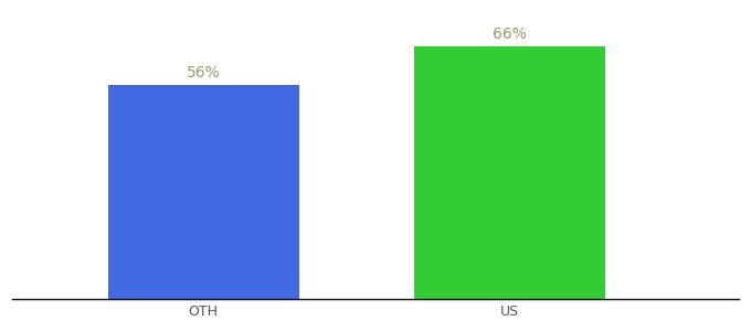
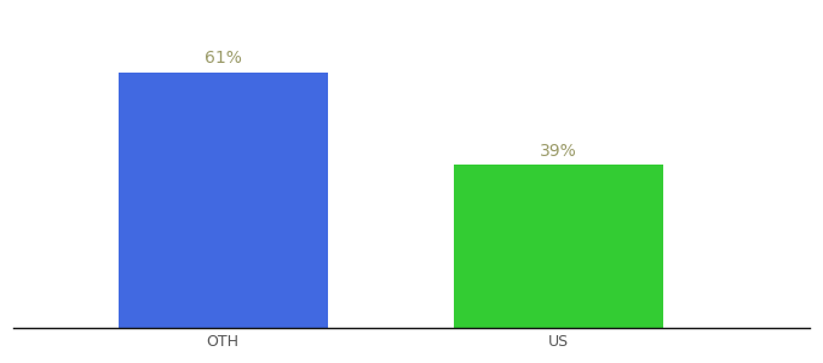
OTH: 56% -> 61%
US: 66% -> 39%
